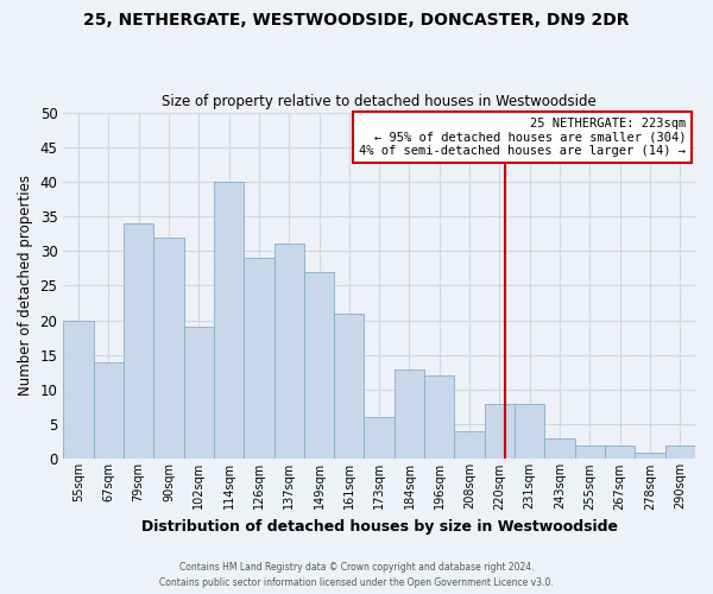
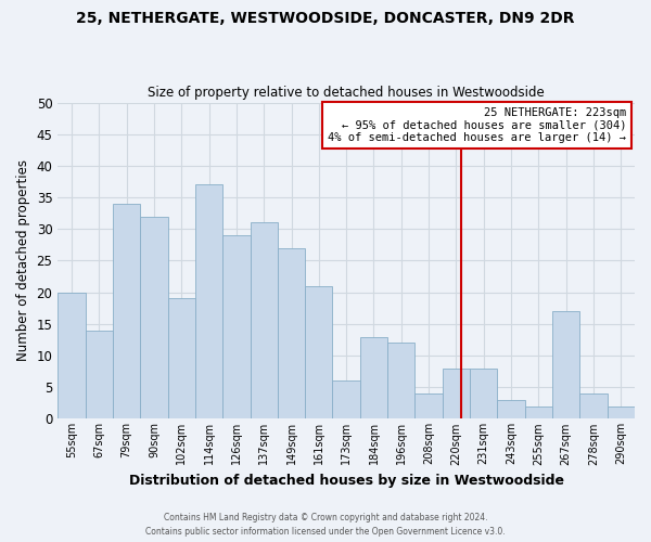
114sqm: 40 -> 37
267sqm: 2 -> 17
278sqm: 1 -> 4
